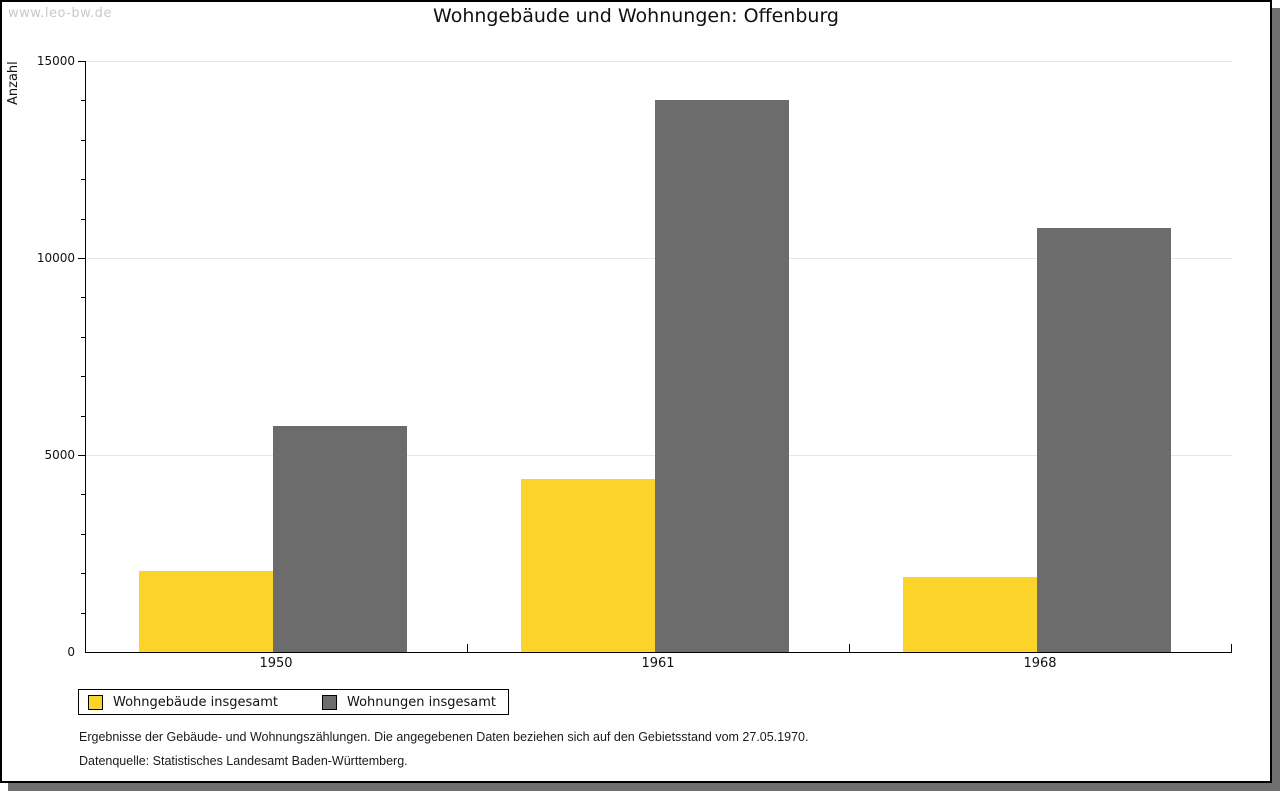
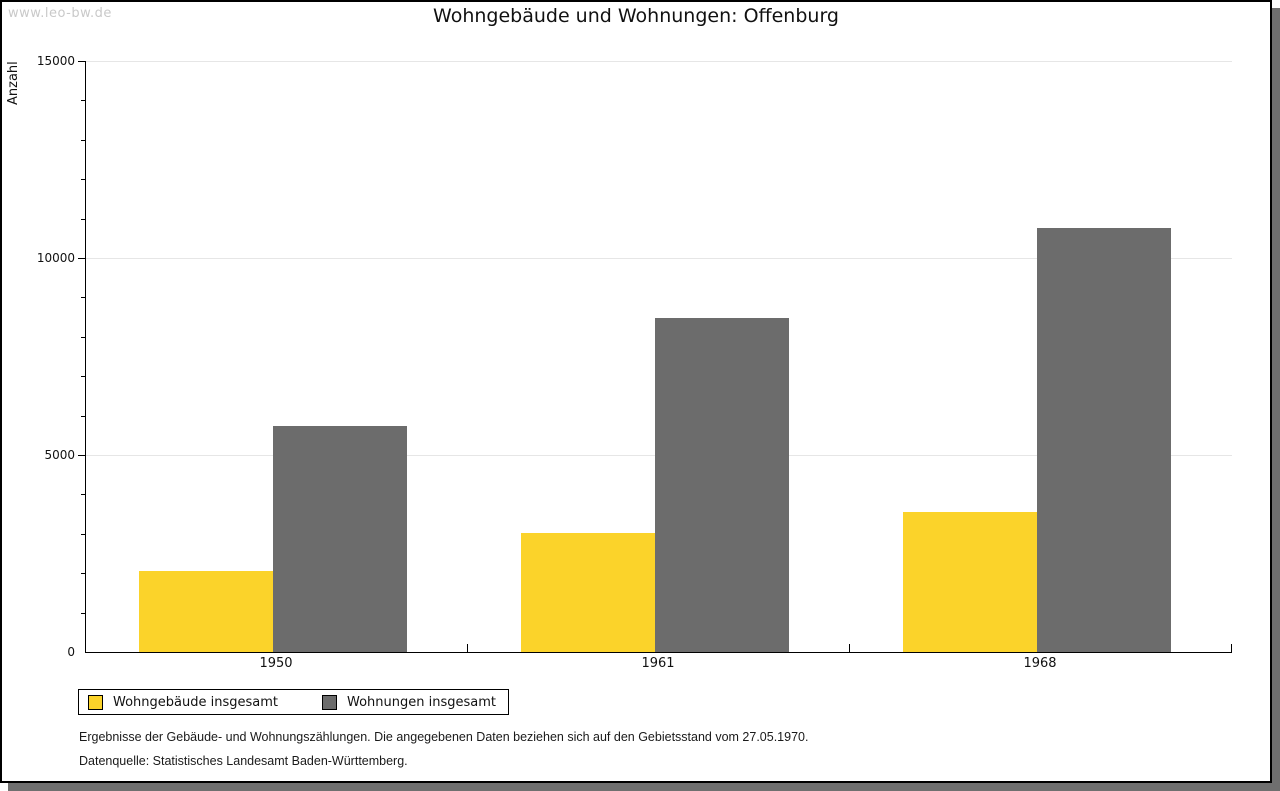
Wohngebäude insgesamt/1961: 4400 -> 3000
Wohnungen insgesamt/1961: 14000 -> 8500
Wohngebäude insgesamt/1968: 1900 -> 3600
